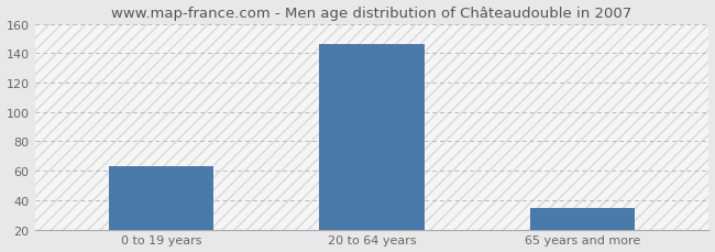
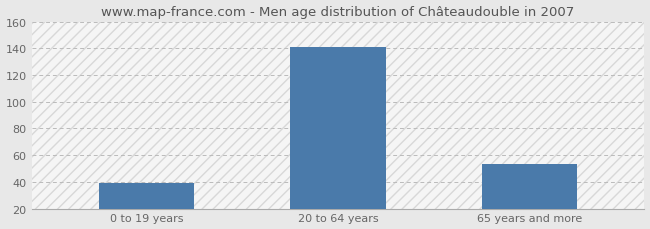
0 to 19 years: 63 -> 39
20 to 64 years: 146 -> 141
65 years and more: 35 -> 53
